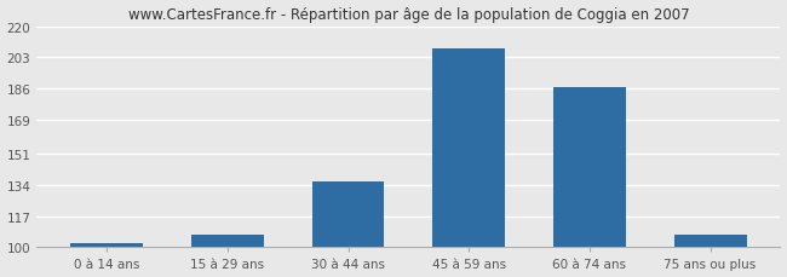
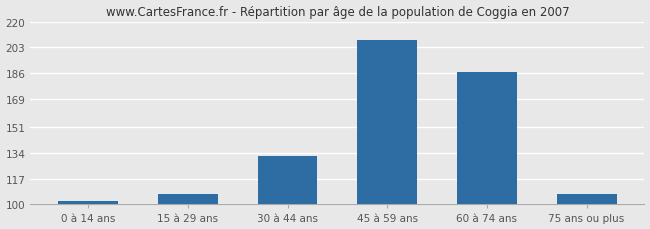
30 à 44 ans: 136 -> 132
